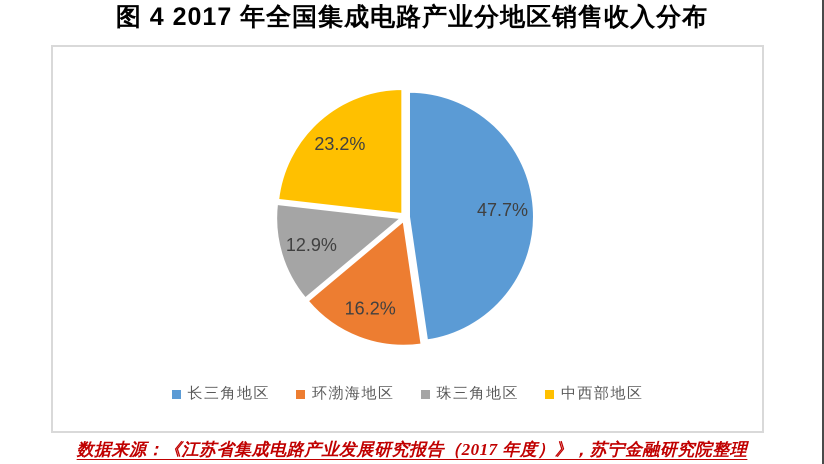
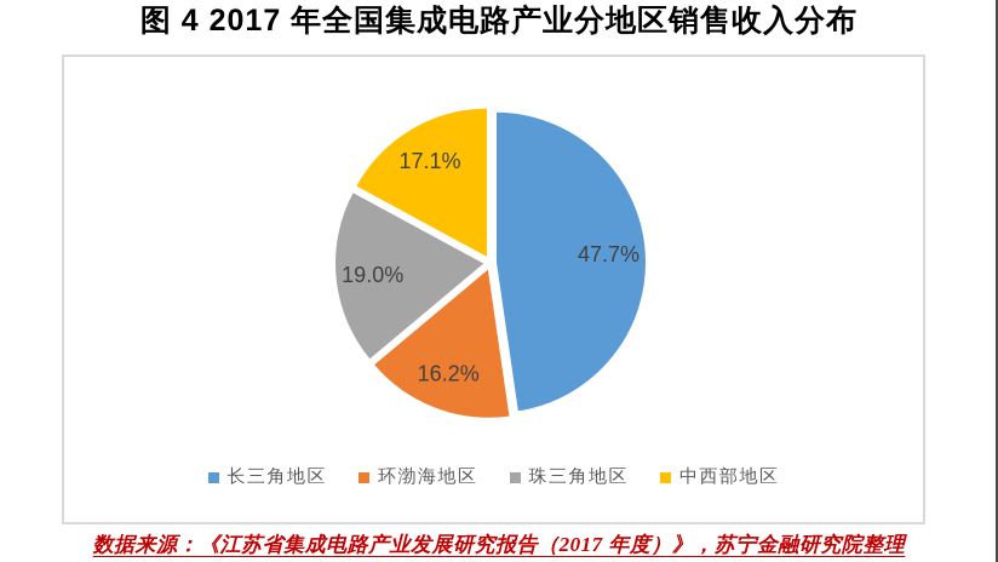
珠三角地区: 12.9% -> 19.0%
中西部地区: 23.2% -> 17.1%
